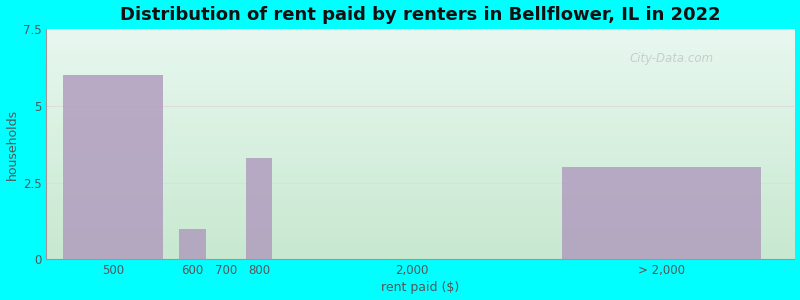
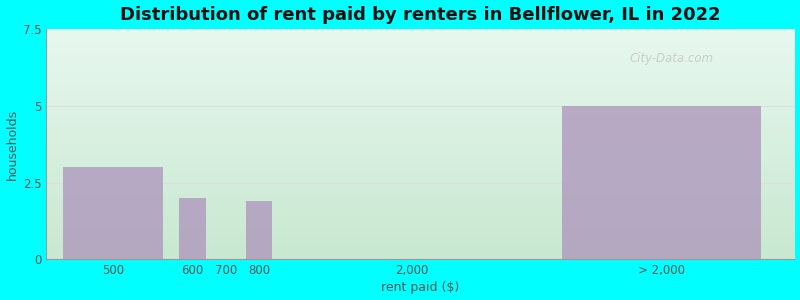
500: 6.0 -> 3.0
600: 1.0 -> 2.0
800: 3.3 -> 1.9
> 2,000: 3.0 -> 5.0
